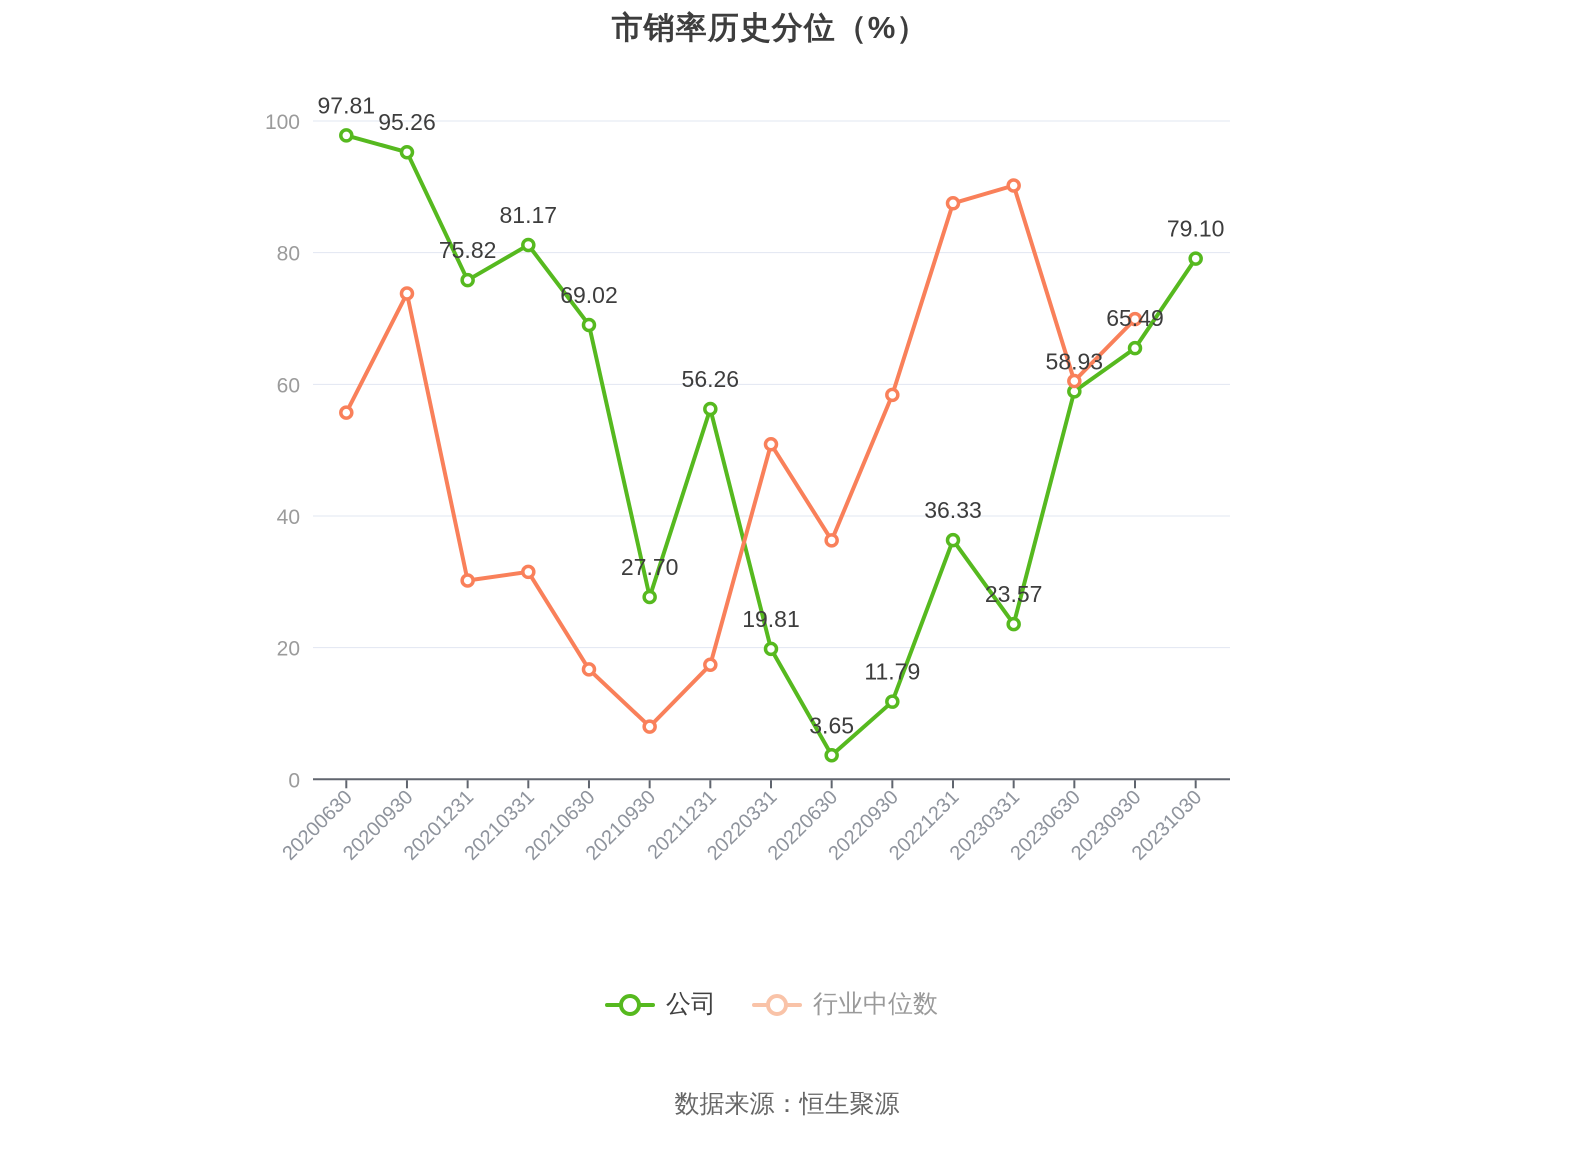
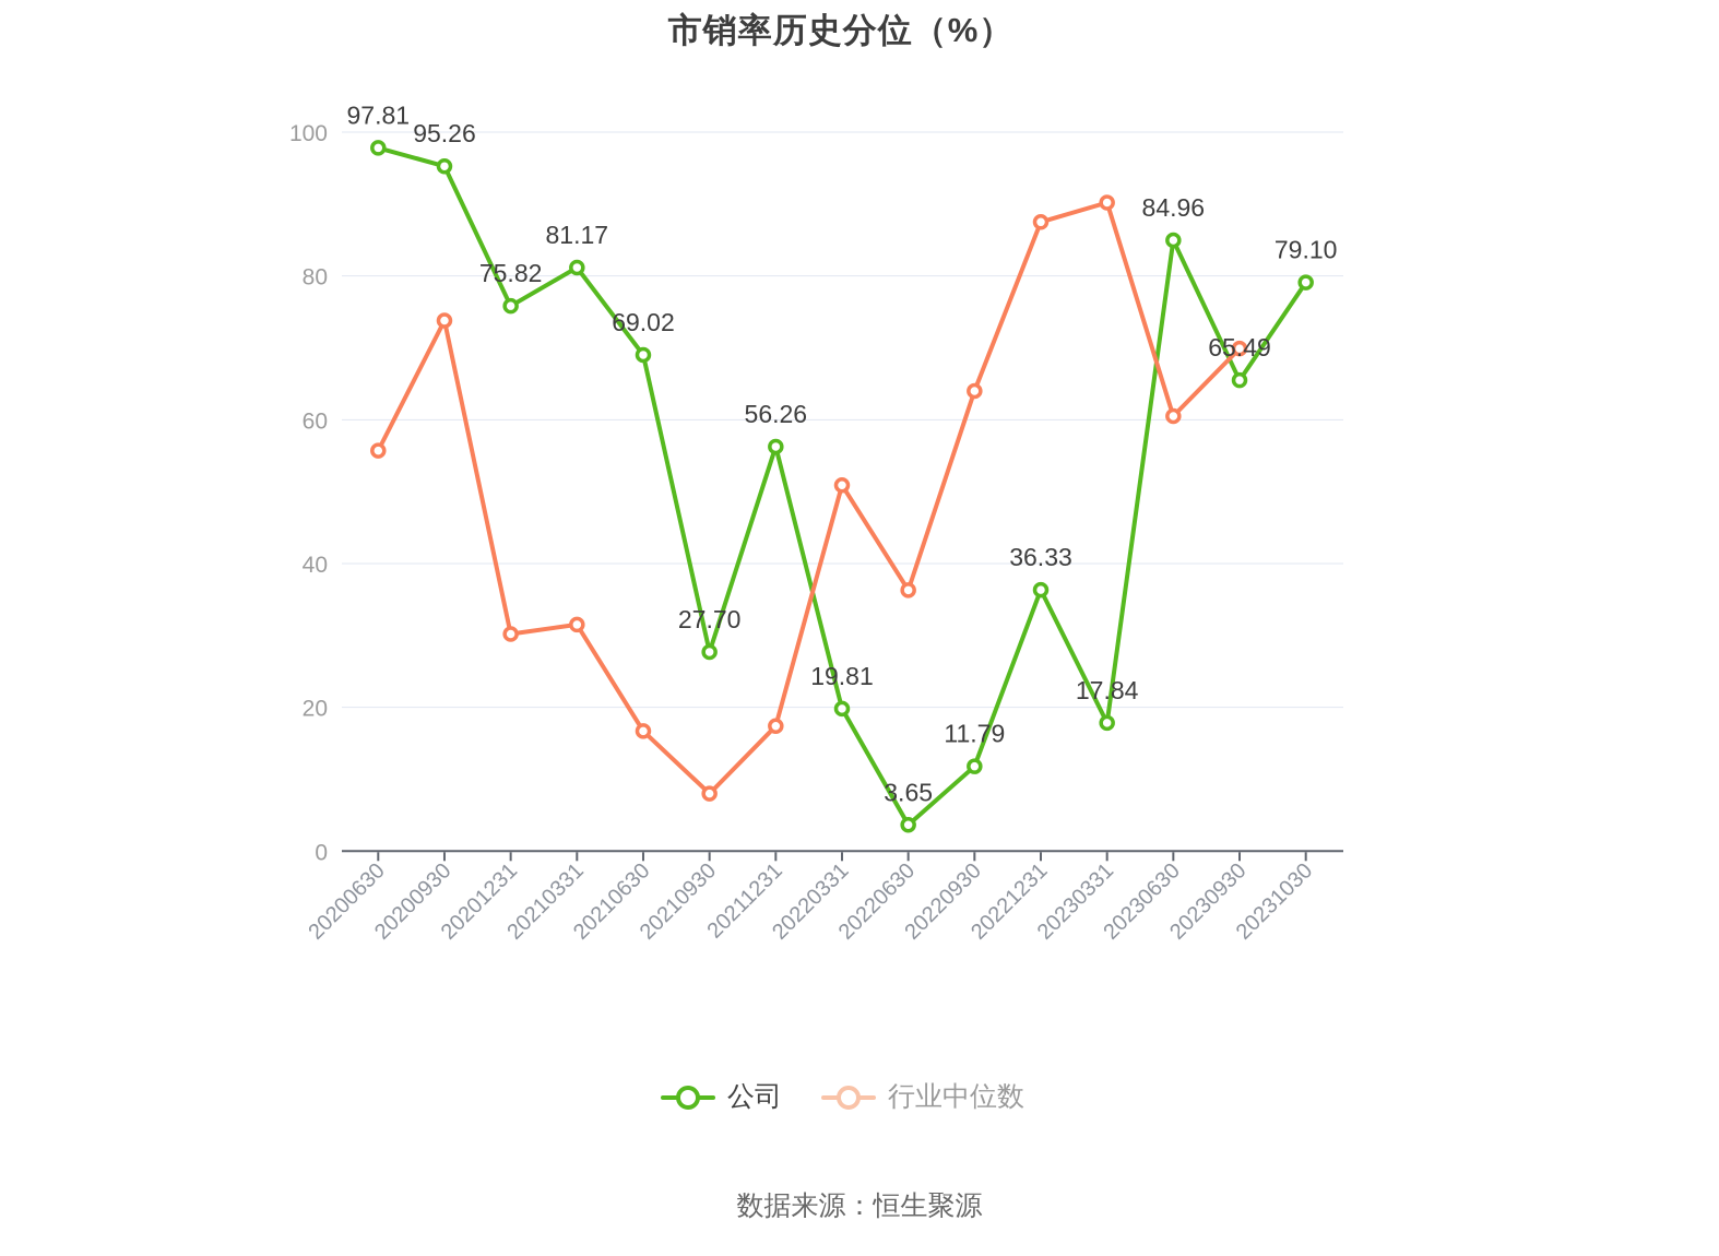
行业中位数/20220930: 58 -> 64
公司/20230331: 23.57 -> 17.84
公司/20230630: 58.93 -> 84.96
